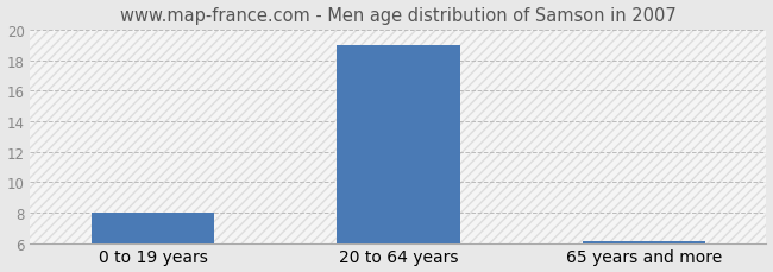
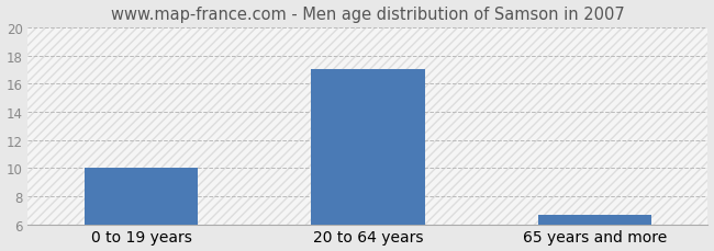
0 to 19 years: 8.0 -> 10.0
20 to 64 years: 19.0 -> 17.0
65 years and more: 6.1 -> 6.7
